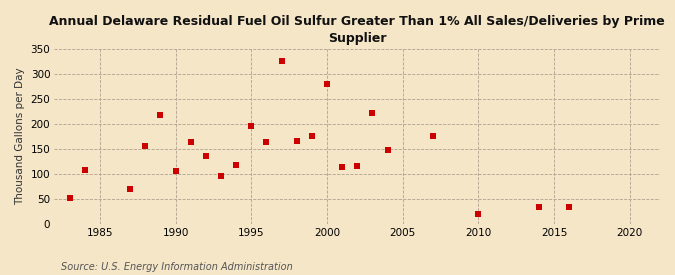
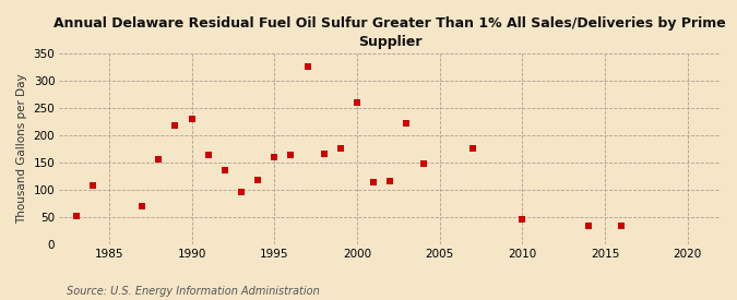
1990: 105 -> 230
1995: 195 -> 160
2000: 280 -> 260
2010: 20 -> 46
